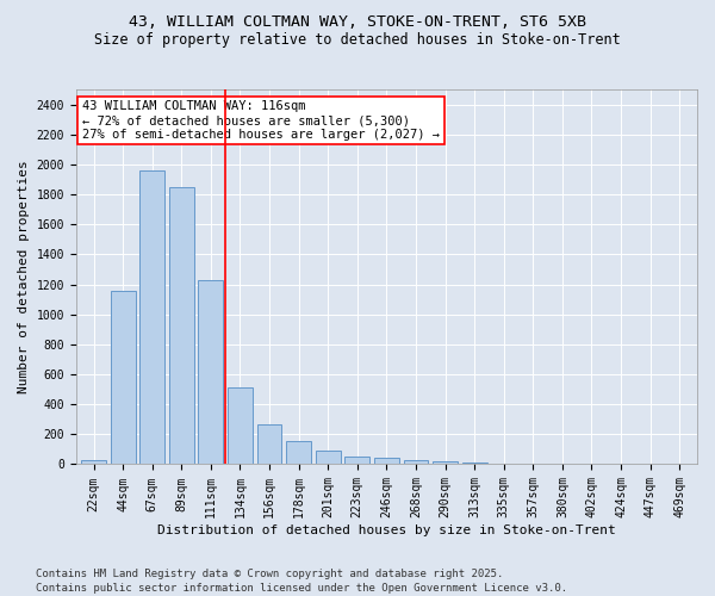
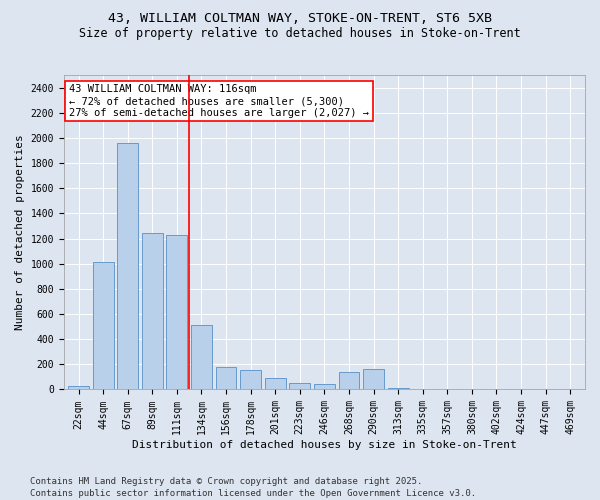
44sqm: 1160 -> 1010
89sqm: 1850 -> 1240
156sqm: 270 -> 180
268sqm: 20 -> 140
290sqm: 20 -> 160
